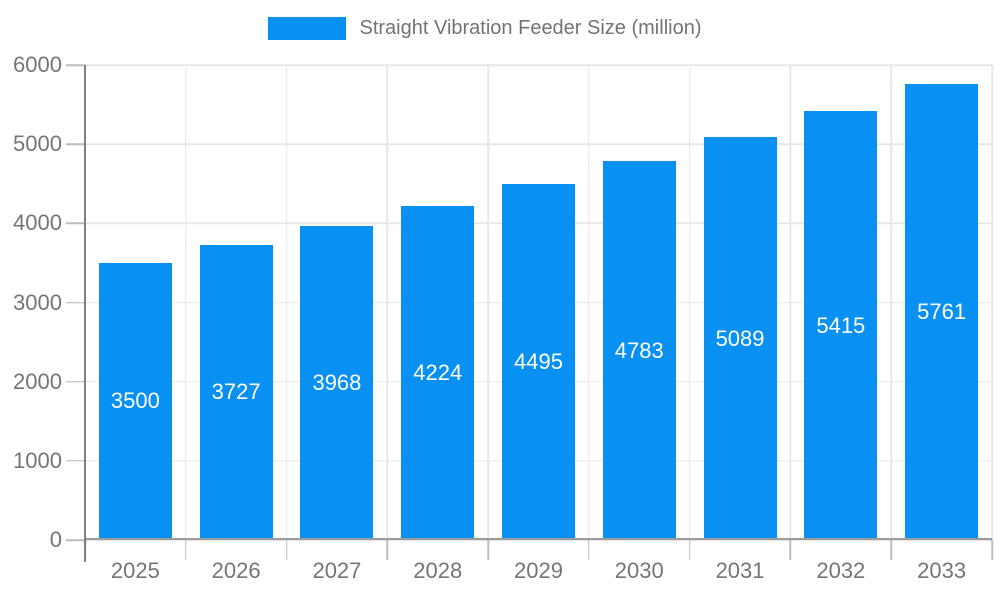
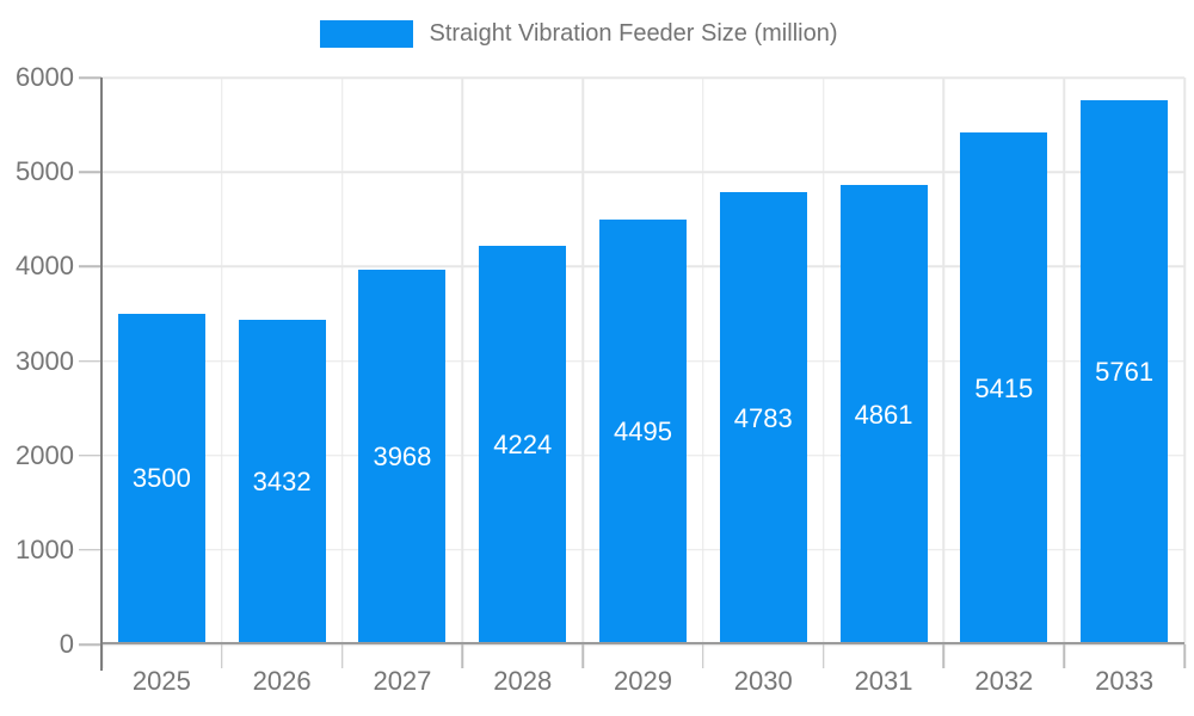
2026: 3727 -> 3432
2031: 5089 -> 4861
